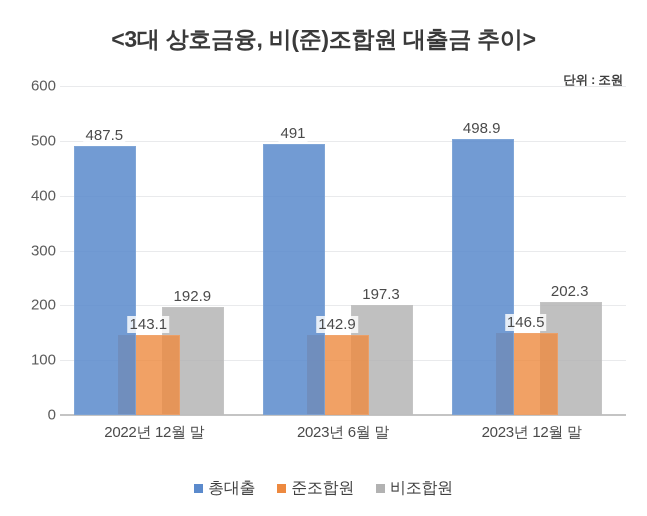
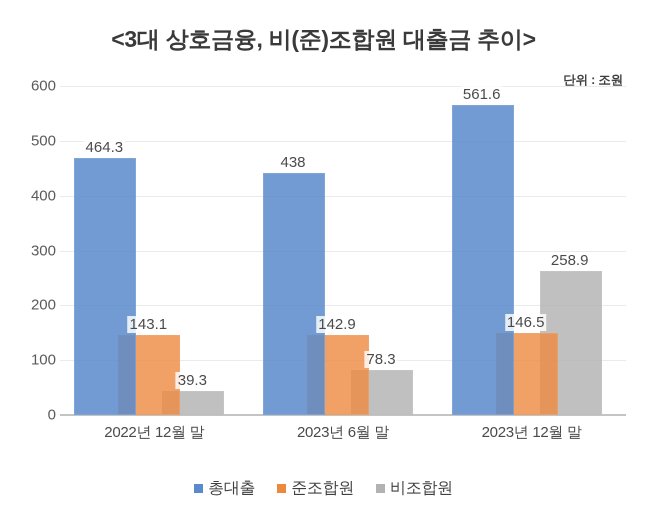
총대출/2022년 12월 말: 487.5 -> 464.3
비조합원/2022년 12월 말: 192.9 -> 39.3
총대출/2023년 6월 말: 491 -> 438
비조합원/2023년 6월 말: 197.3 -> 78.3
총대출/2023년 12월 말: 498.9 -> 561.6
비조합원/2023년 12월 말: 202.3 -> 258.9
